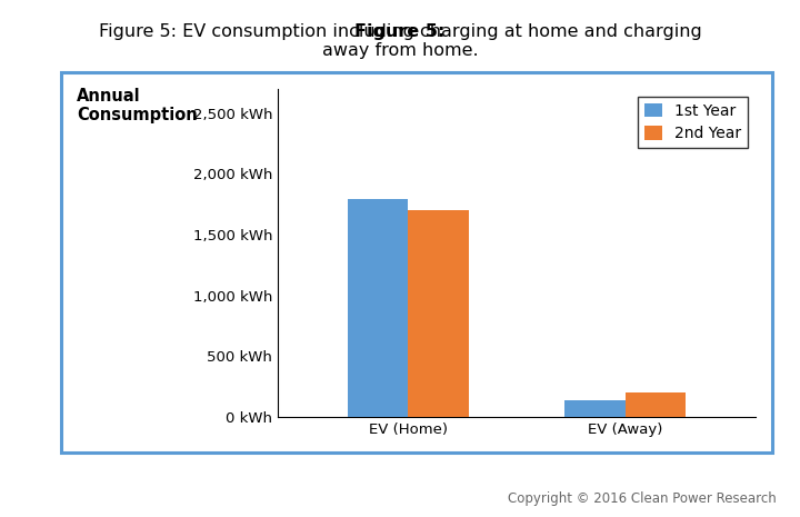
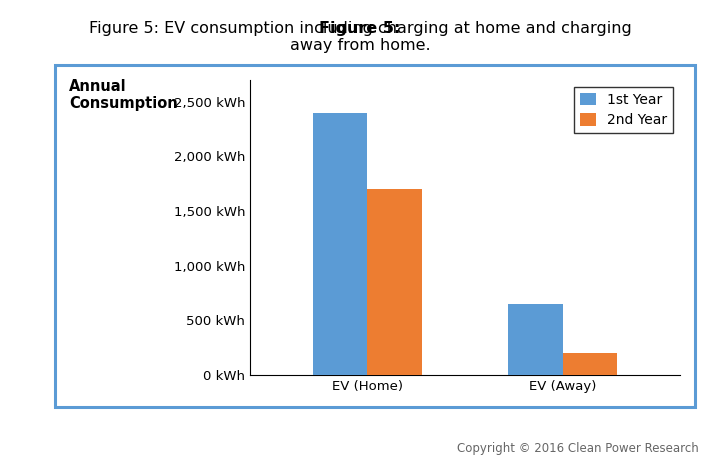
1st Year/EV (Home): 1,790 kWh -> 2,400 kWh
1st Year/EV (Away): 140 kWh -> 650 kWh
